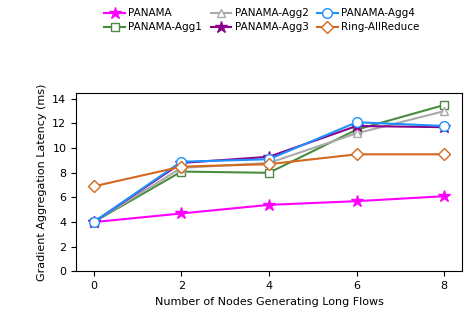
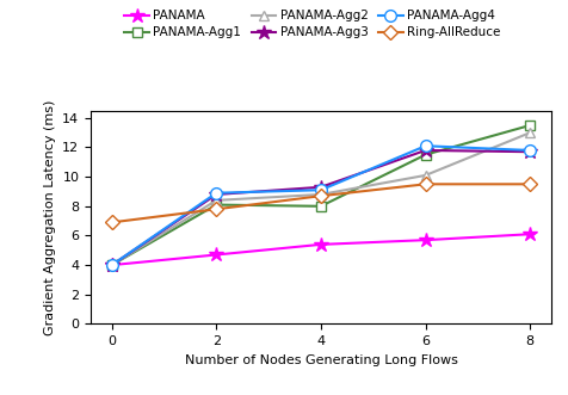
Ring-AllReduce/2: 8.5 -> 7.8
PANAMA-Agg2/6: 11.2 -> 10.1
